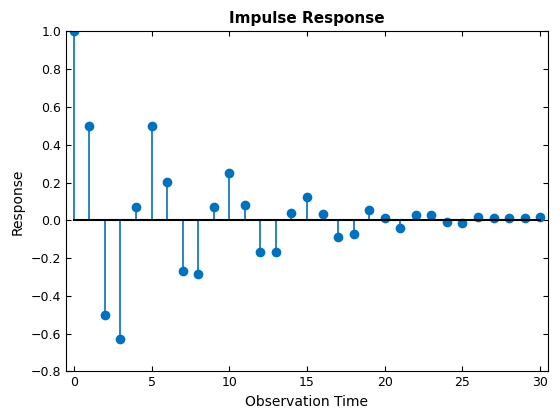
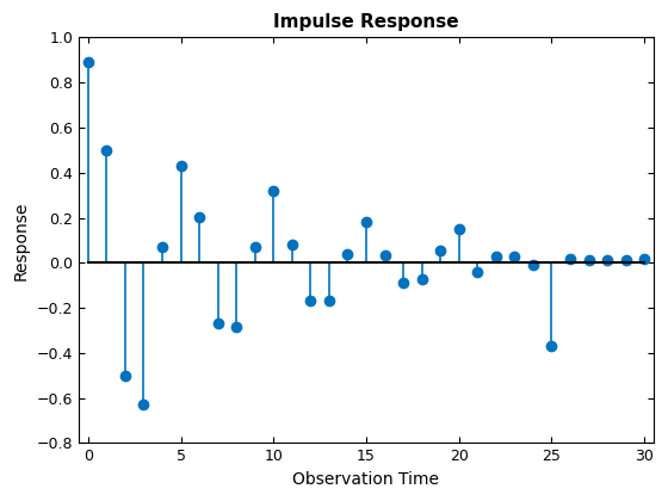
0: 1.00 -> 0.89
5: 0.50 -> 0.43
10: 0.25 -> 0.32
15: 0.12 -> 0.18
20: 0.01 -> 0.15
25: -0.01 -> -0.37
